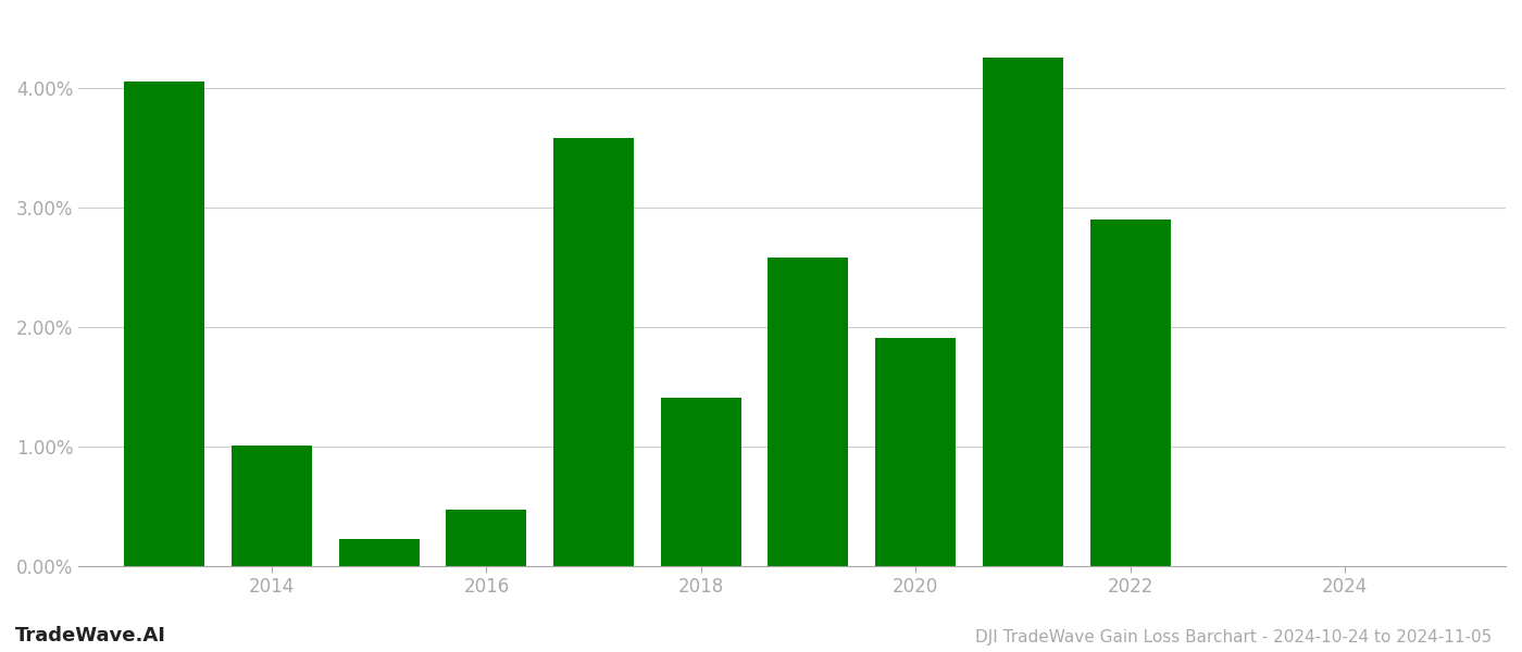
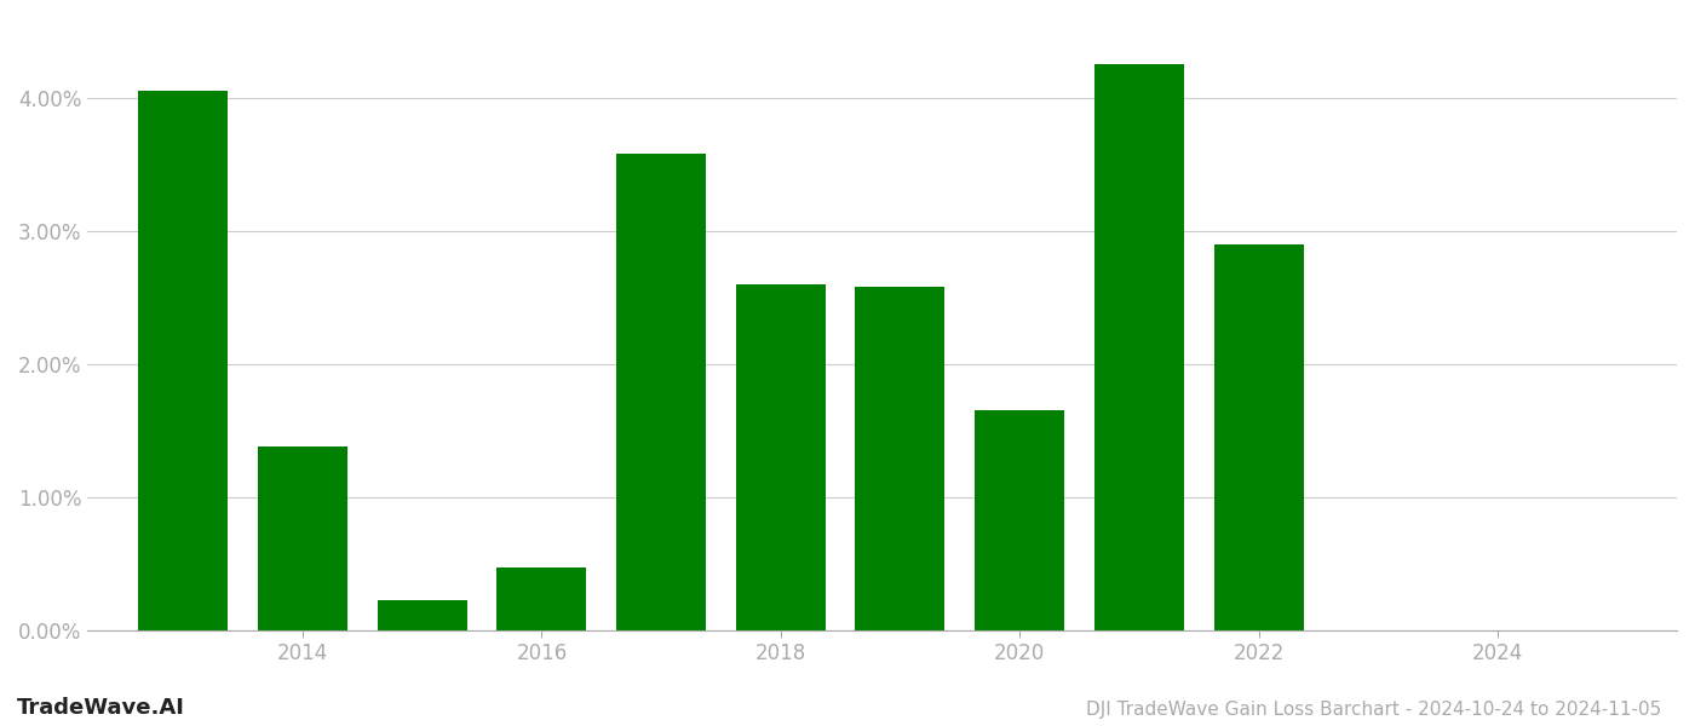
2014: 1.01% -> 1.38%
2018: 1.41% -> 2.60%
2020: 1.91% -> 1.65%
